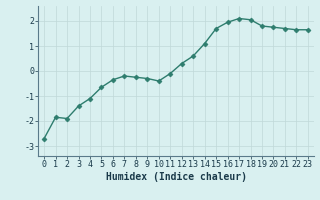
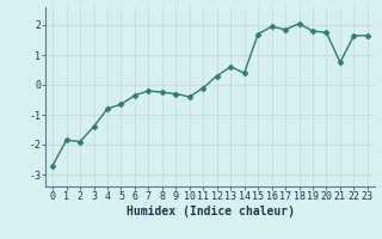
4: -1.10 -> -0.80
14: 1.10 -> 0.40
17: 2.10 -> 1.85
21: 1.70 -> 0.75
